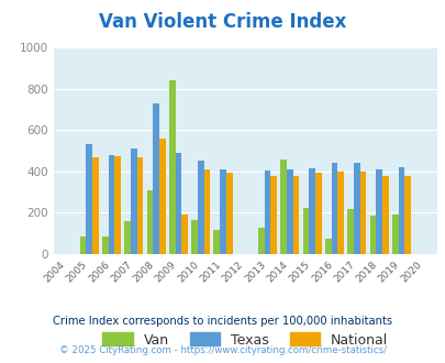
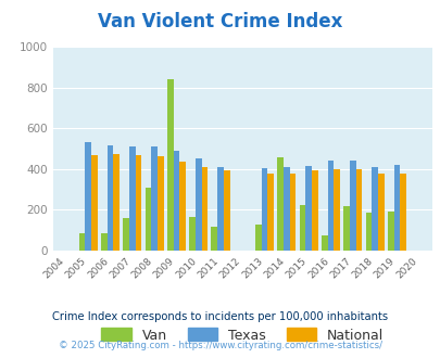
Texas/2006: 480 -> 520
Texas/2008: 730 -> 510
National/2008: 560 -> 460
National/2009: 190 -> 440
